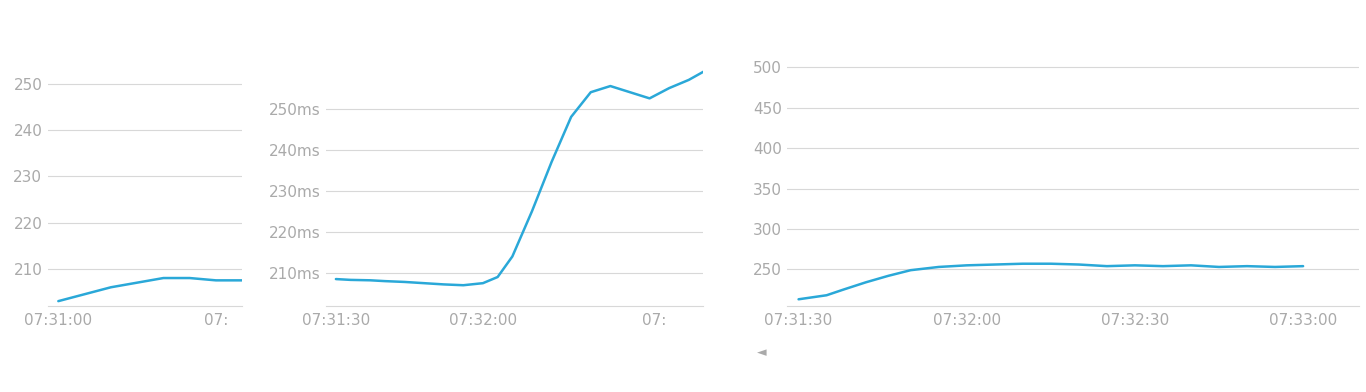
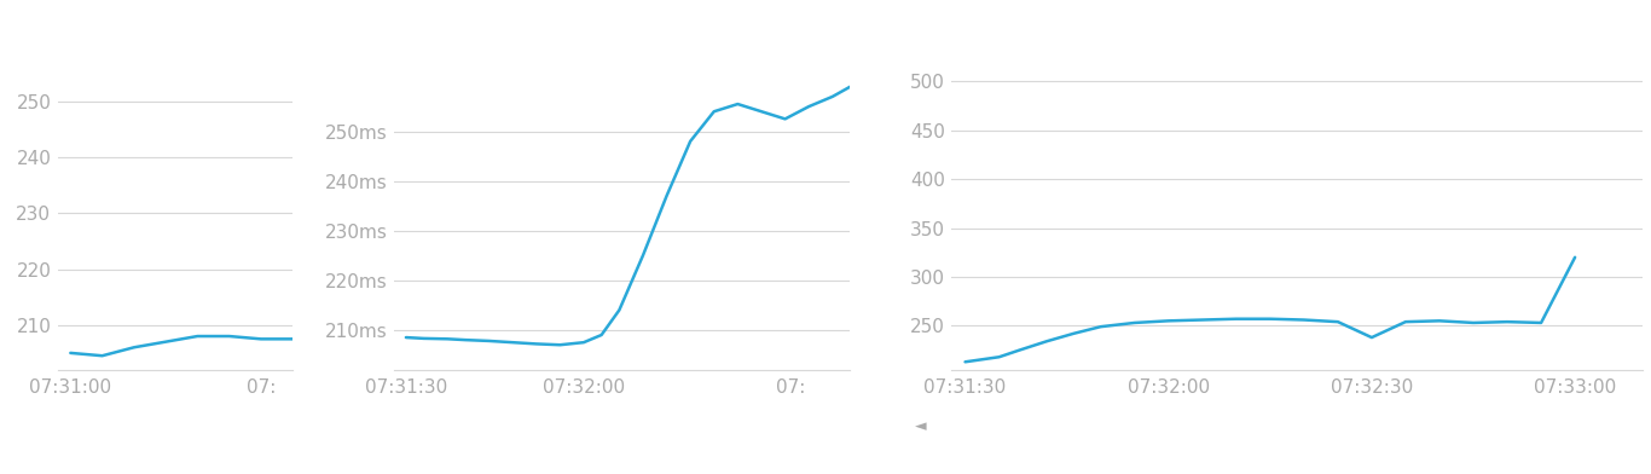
07:31:00: 203.0 -> 205.0
07:32:30: 255 -> 238
07:33:00: 254 -> 320
